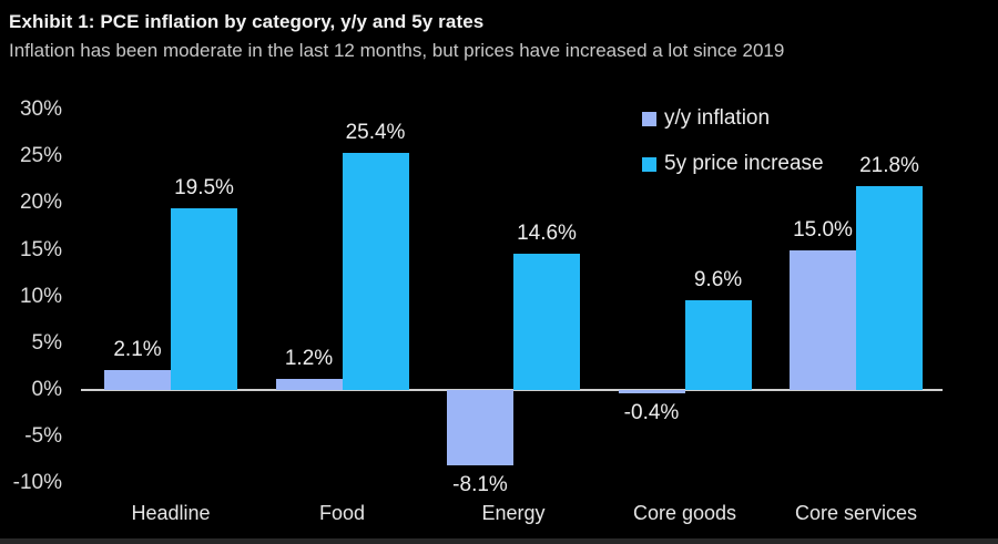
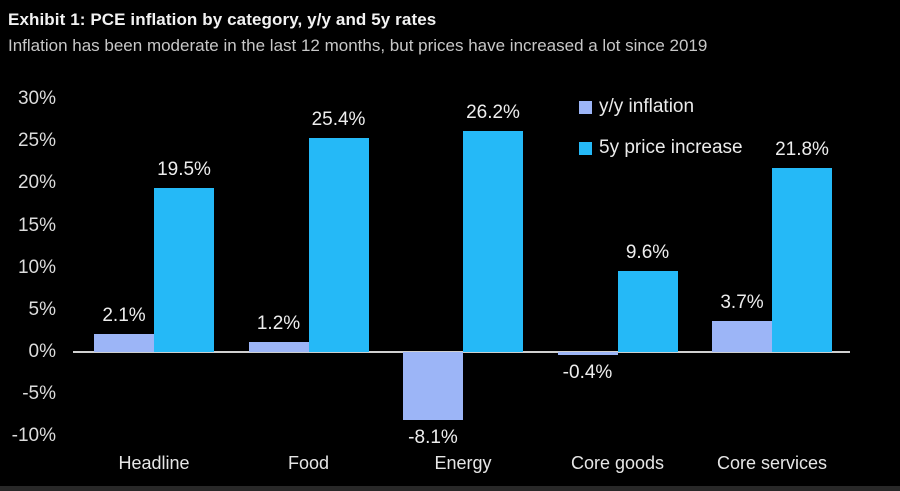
5y price increase/Energy: 14.6% -> 26.2%
y/y inflation/Core services: 15.0% -> 3.7%
